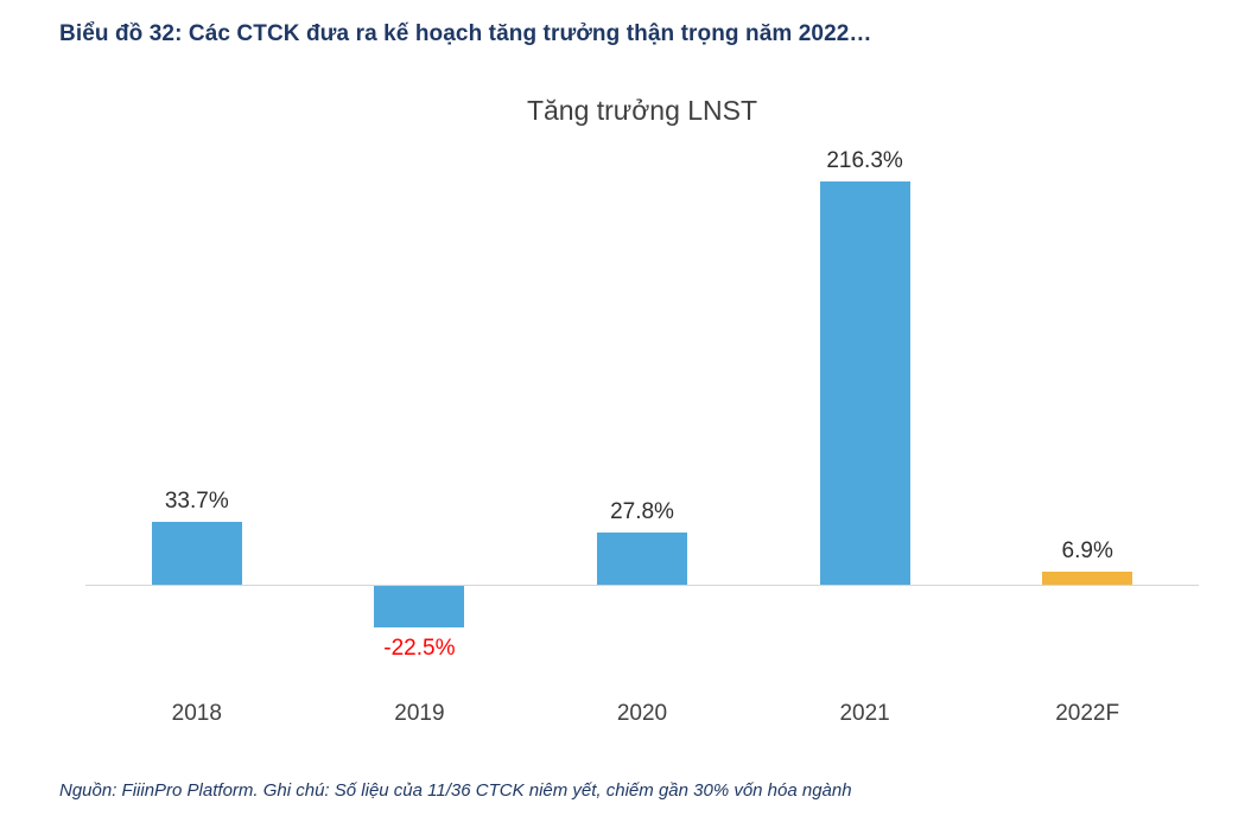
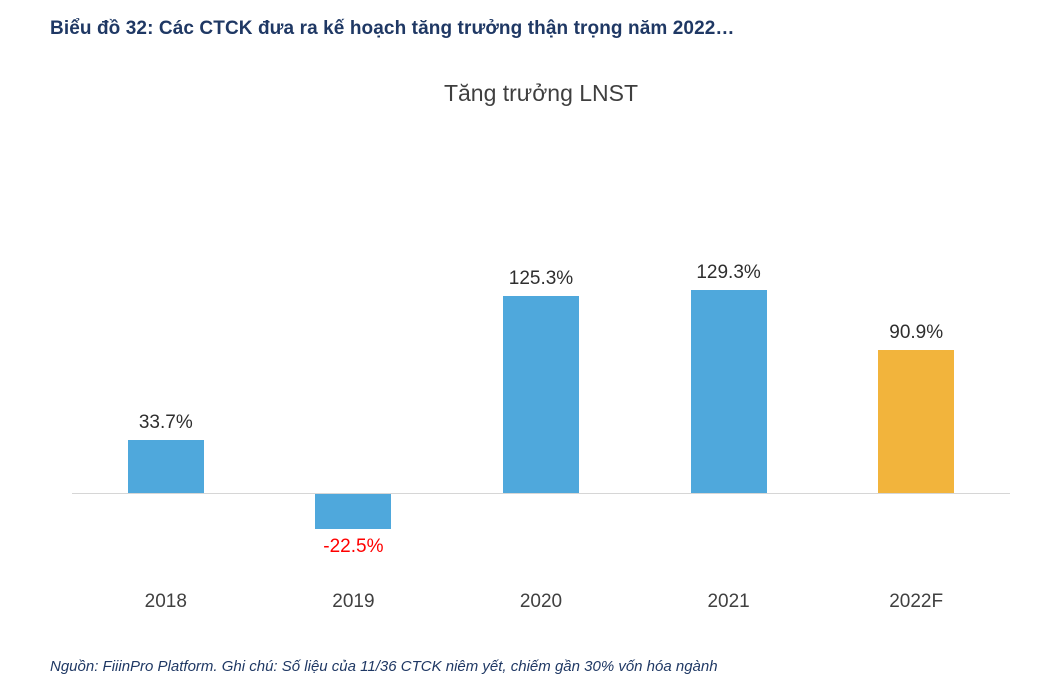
2020: 27.8% -> 125.3%
2021: 216.3% -> 129.3%
2022F: 6.9% -> 90.9%
